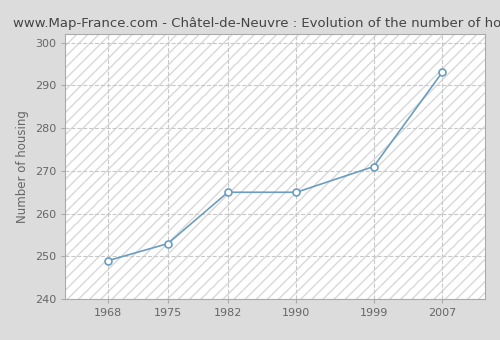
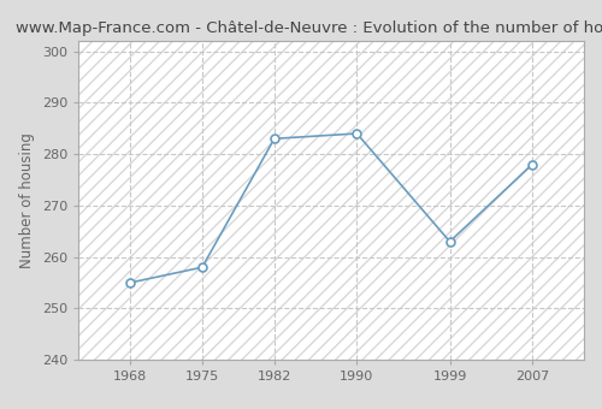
1968: 249 -> 255
1975: 253 -> 258
1982: 265 -> 283
1990: 265 -> 284
1999: 271 -> 263
2007: 293 -> 278
